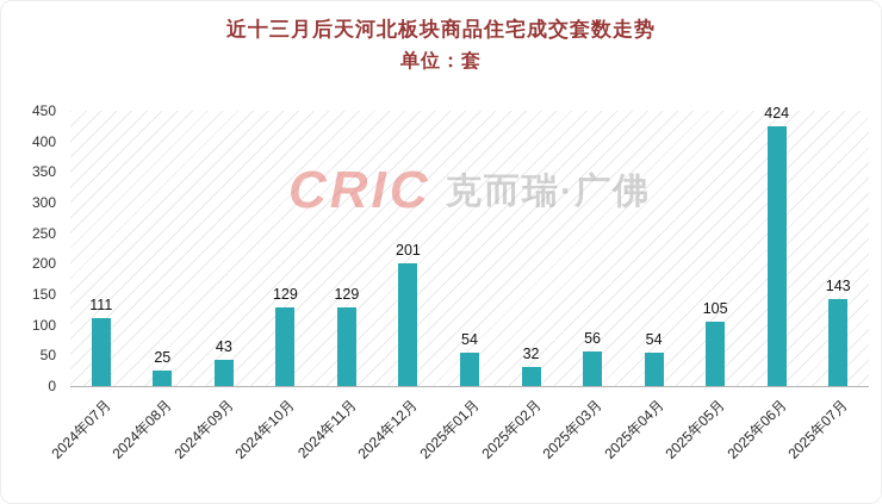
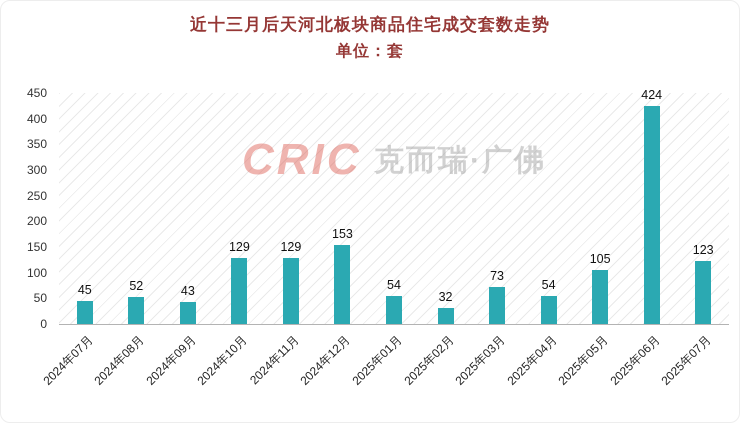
2024年07月: 111 -> 45
2024年08月: 25 -> 52
2024年12月: 201 -> 153
2025年03月: 56 -> 73
2025年07月: 143 -> 123
